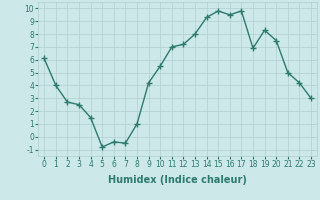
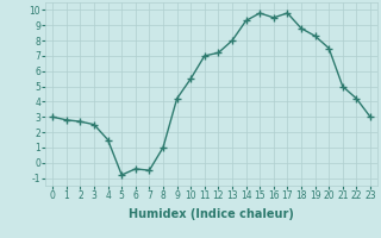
0: 6.1 -> 3.0
1: 4.0 -> 2.8
18: 6.9 -> 8.8
